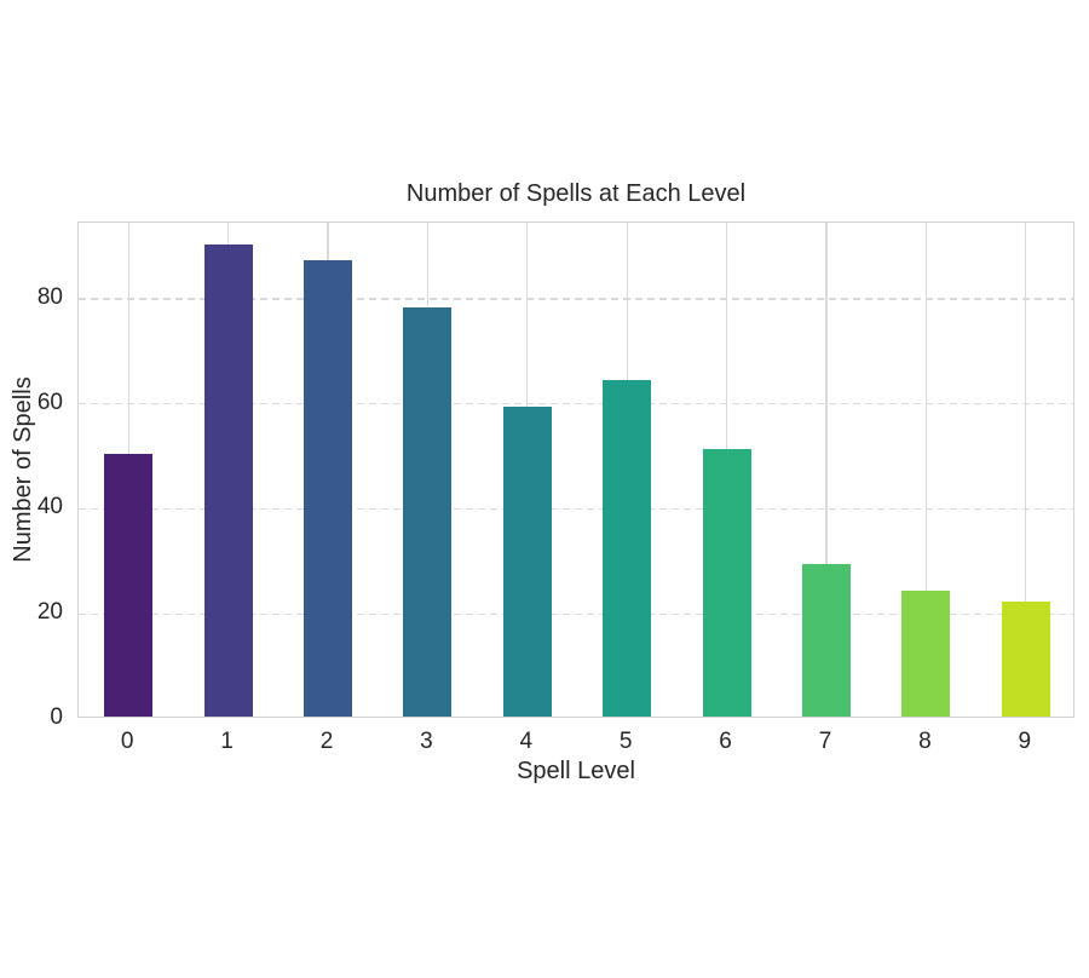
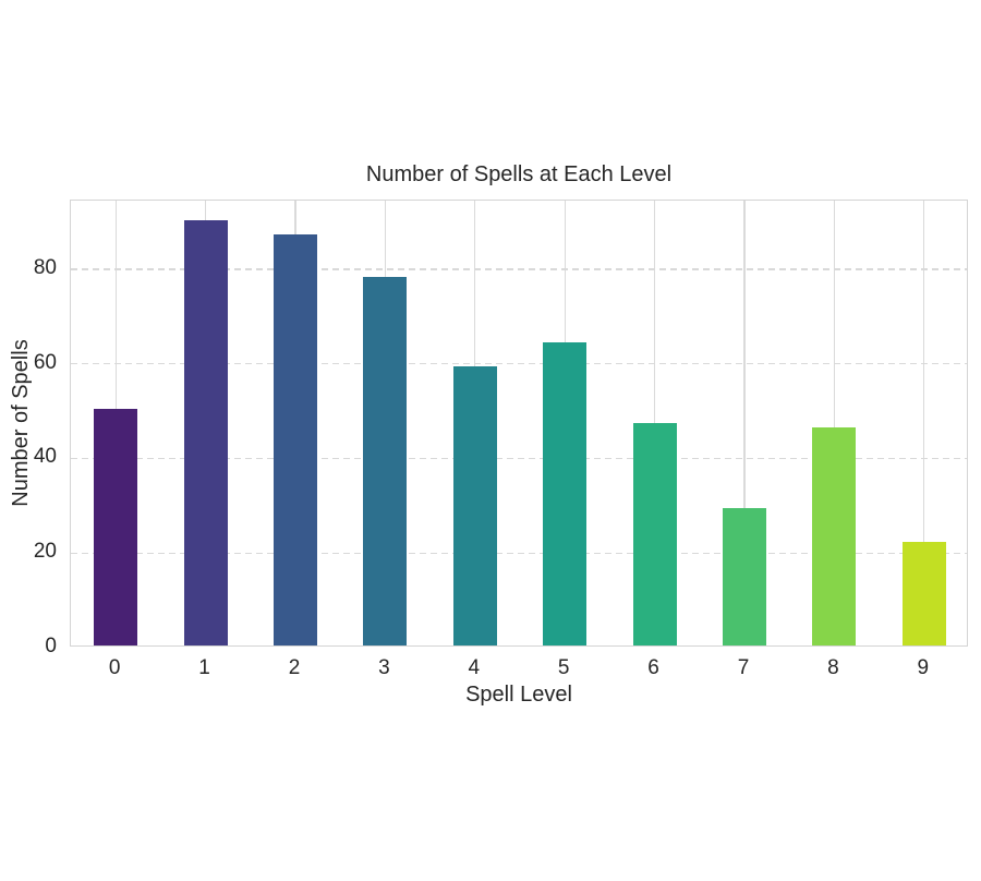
6: 51 -> 47
8: 24 -> 46
